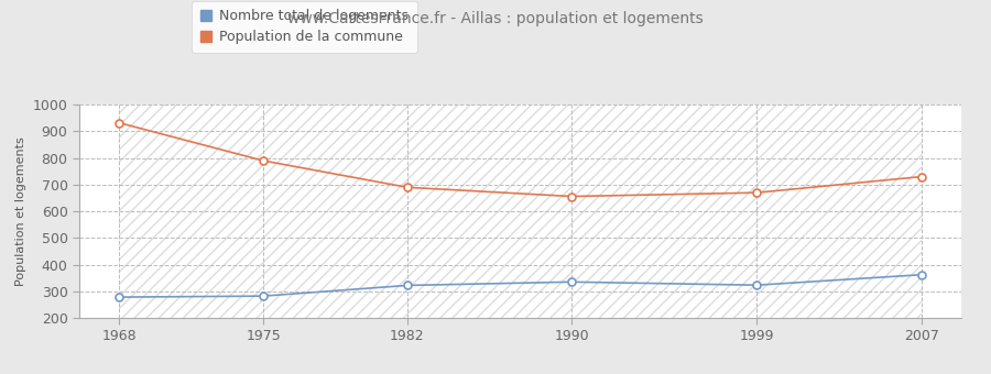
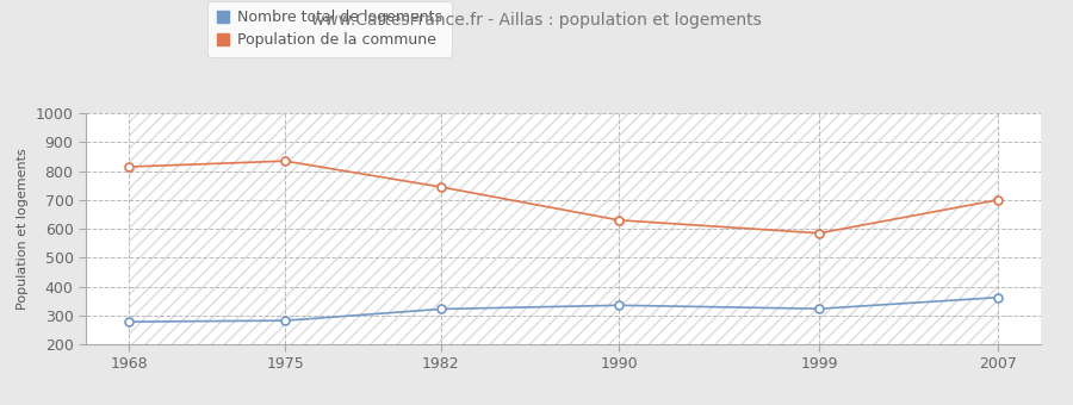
Population de la commune/1968: 932 -> 815
Population de la commune/1975: 790 -> 835
Population de la commune/1982: 690 -> 745
Population de la commune/1990: 656 -> 630
Population de la commune/1999: 670 -> 585
Population de la commune/2007: 730 -> 700
